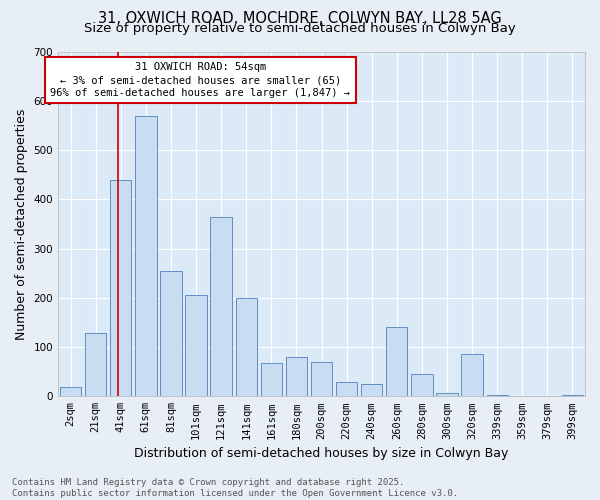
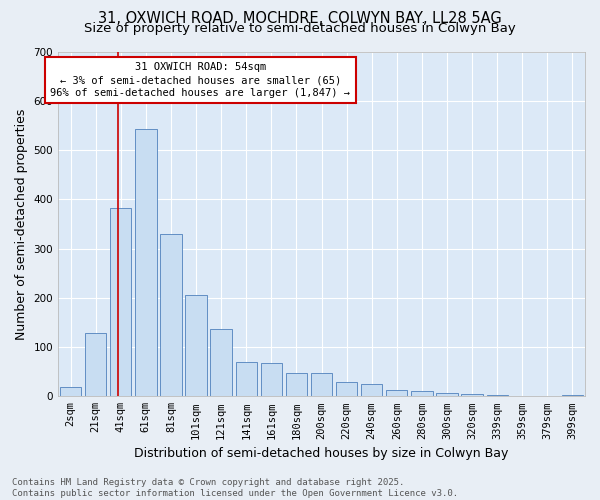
41sqm: 440 -> 383
61sqm: 570 -> 543
81sqm: 255 -> 330
121sqm: 365 -> 137
141sqm: 200 -> 70
180sqm: 80 -> 47
200sqm: 70 -> 47
260sqm: 140 -> 12
280sqm: 45 -> 10
320sqm: 85 -> 5
